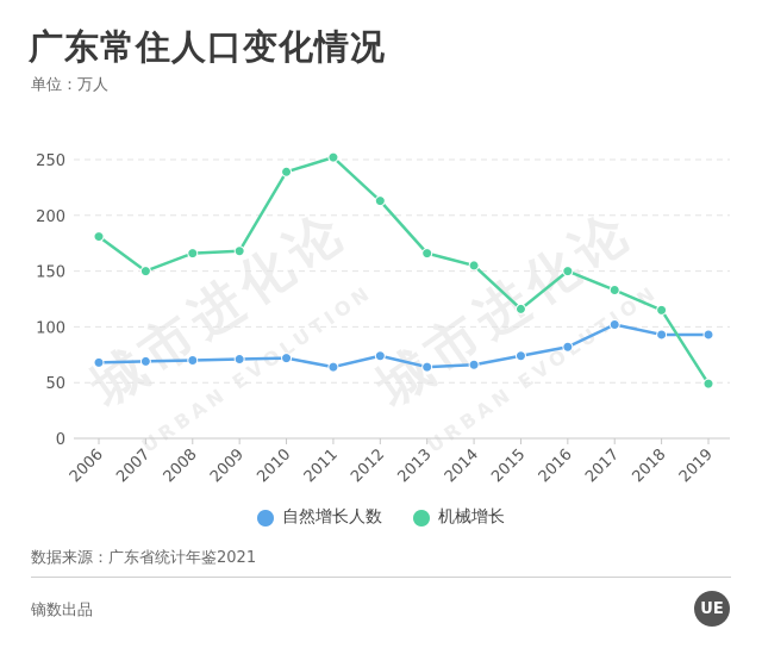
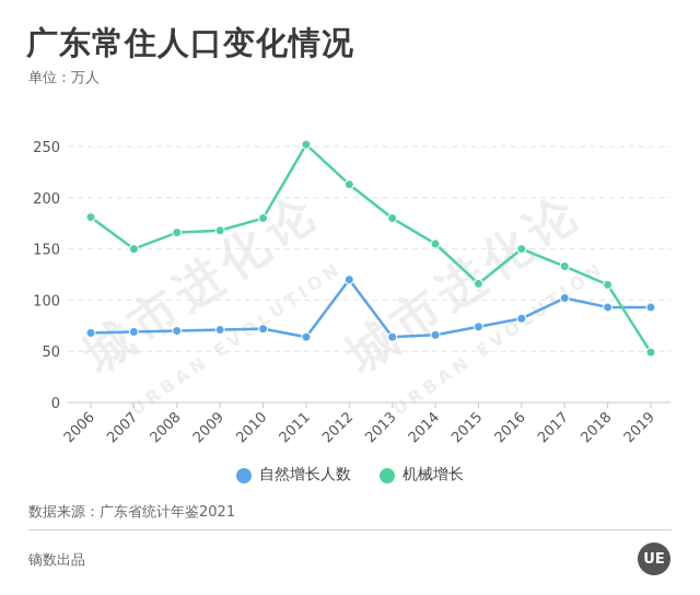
机械增长/2010: 240 -> 180
自然增长人数/2012: 70 -> 120
机械增长/2013: 170 -> 180
